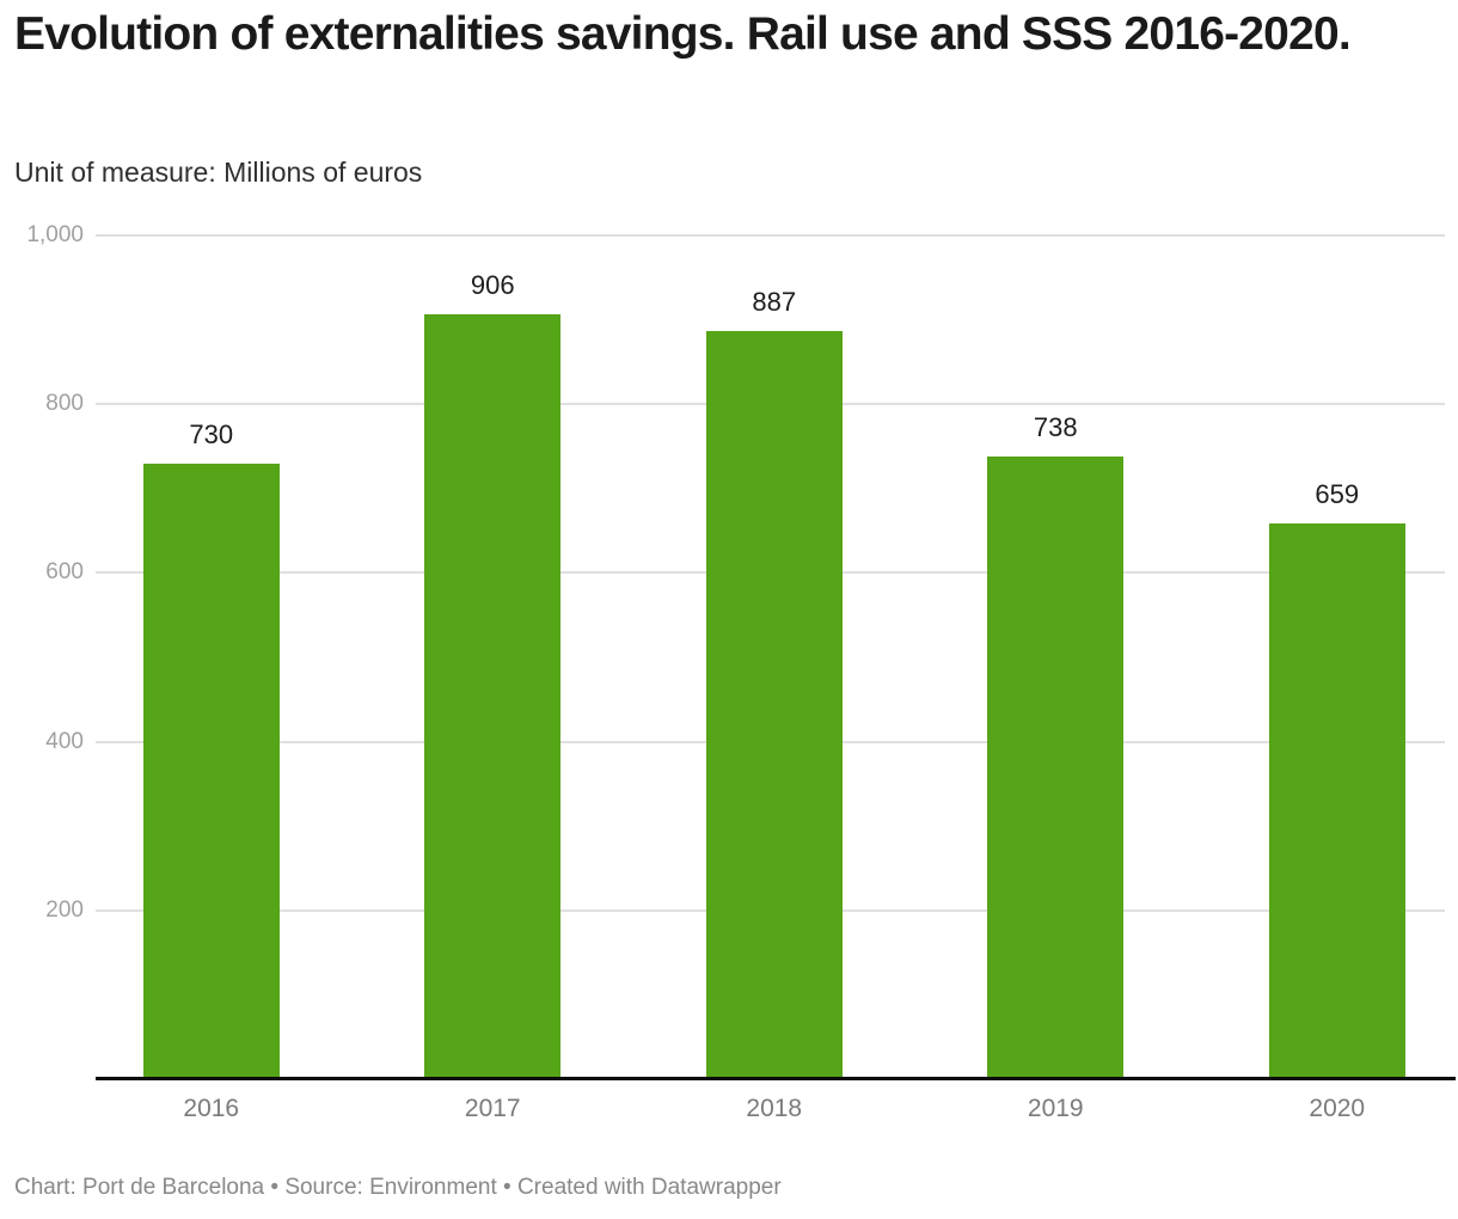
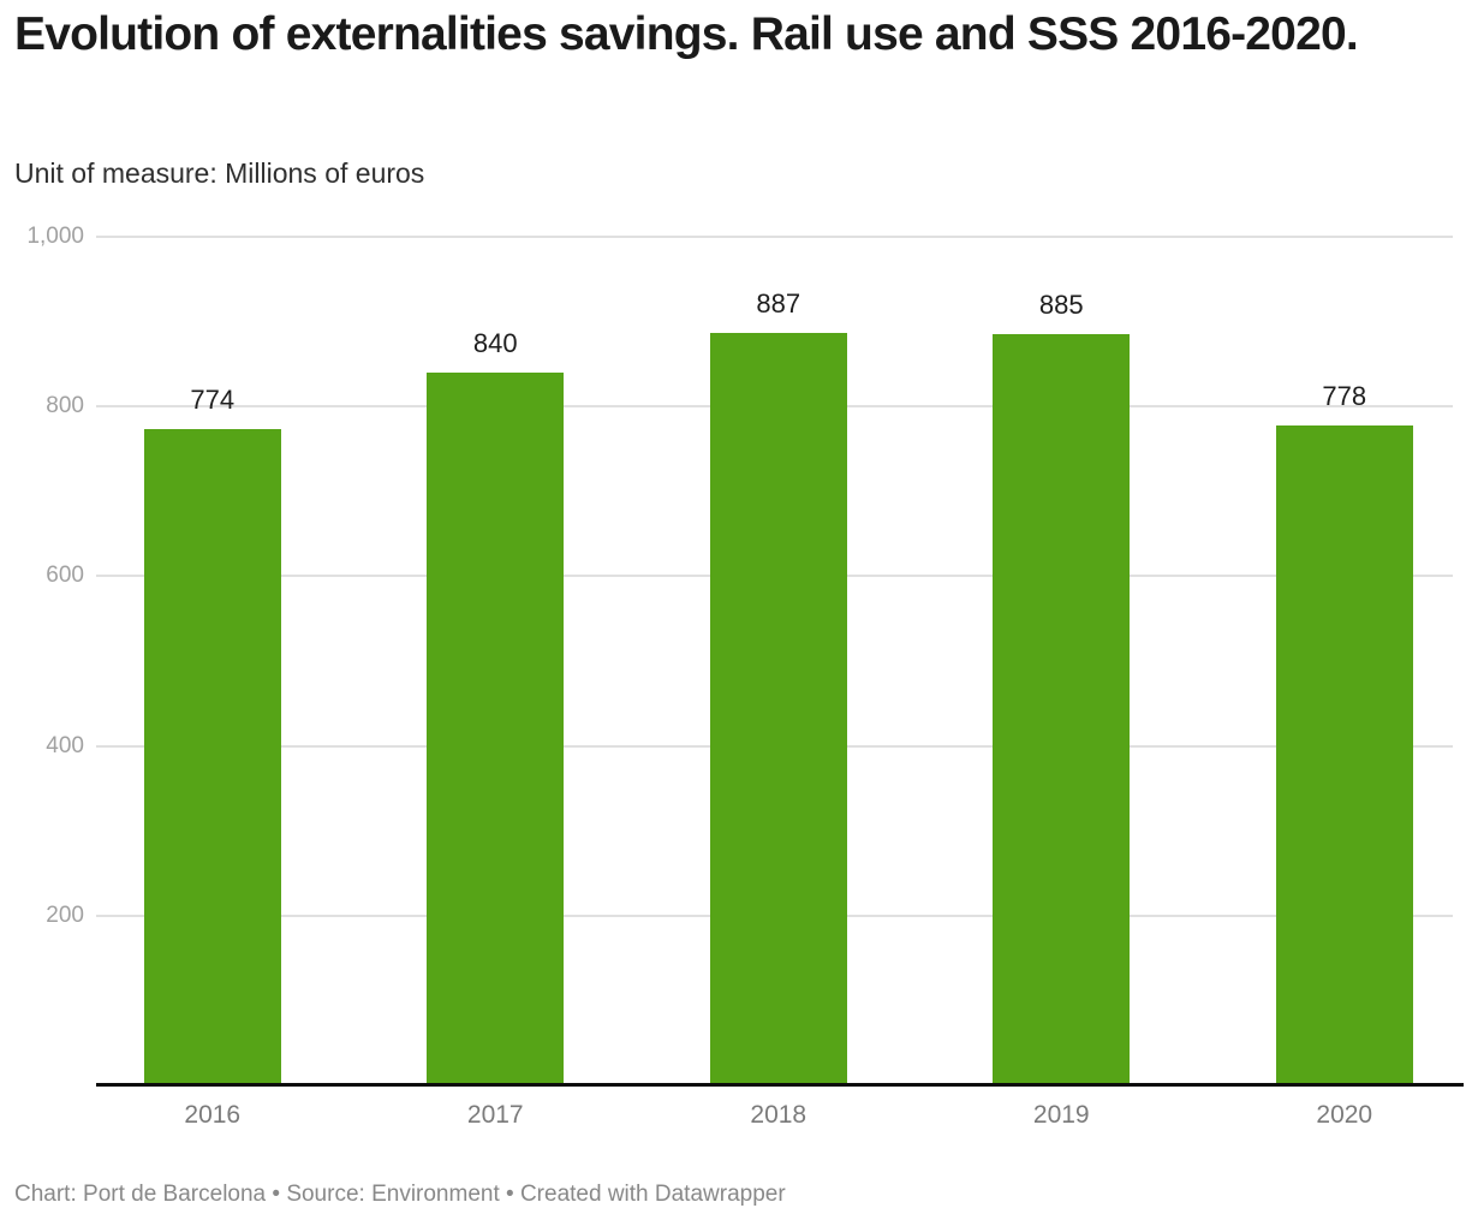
2016: 730 -> 774
2017: 906 -> 840
2019: 738 -> 885
2020: 659 -> 778
